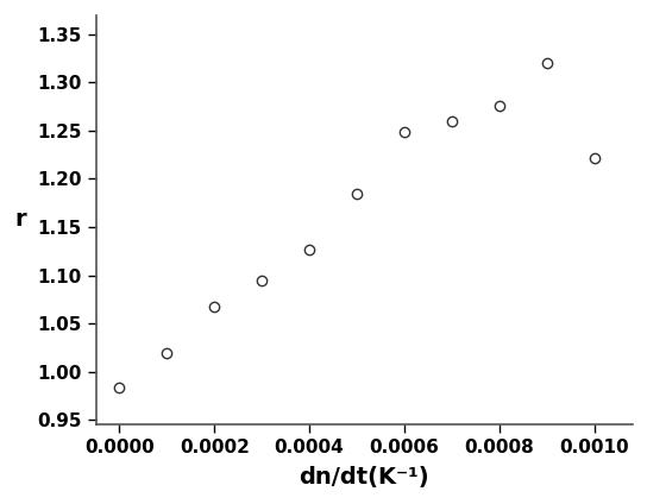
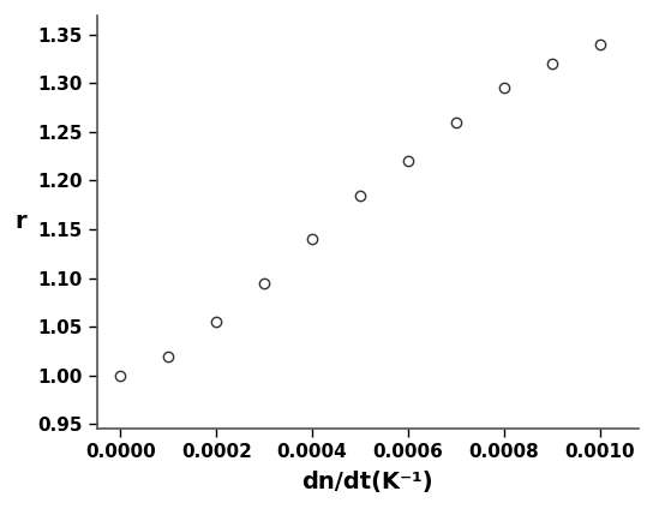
0.0000: 0.984 -> 1.000
0.0002: 1.068 -> 1.055
0.0004: 1.126 -> 1.140
0.0006: 1.248 -> 1.220
0.0008: 1.276 -> 1.295
0.0010: 1.222 -> 1.340
